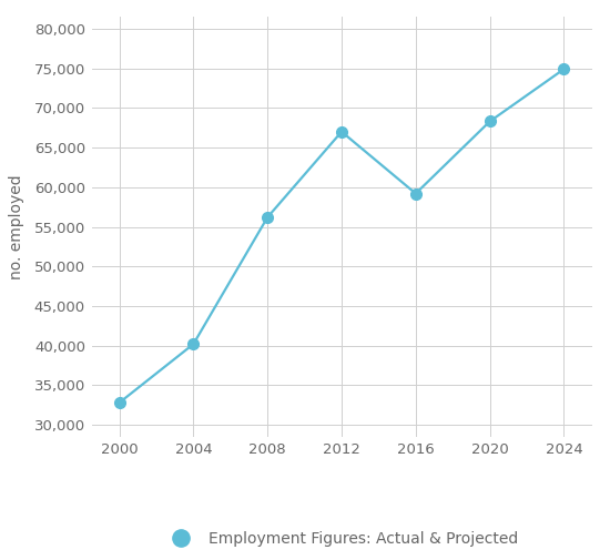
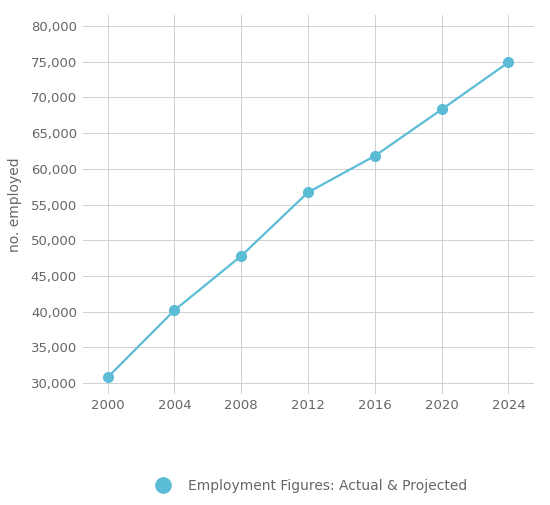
2000: 32,800 -> 30,800
2008: 56,200 -> 47,800
2012: 67,000 -> 56,700
2016: 59,200 -> 61,800
